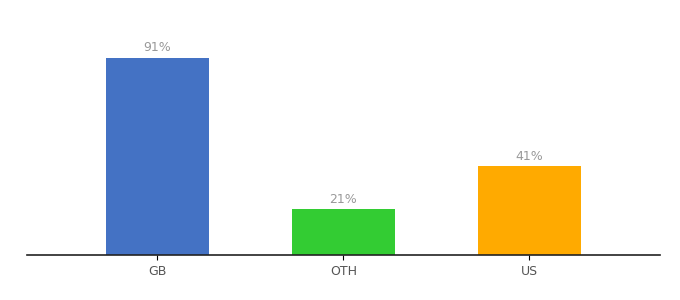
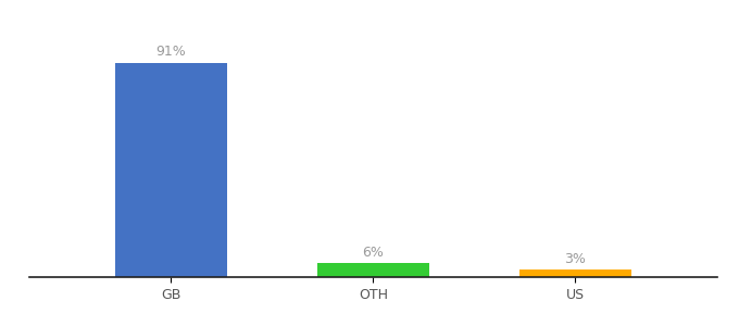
OTH: 21% -> 6%
US: 41% -> 3%
